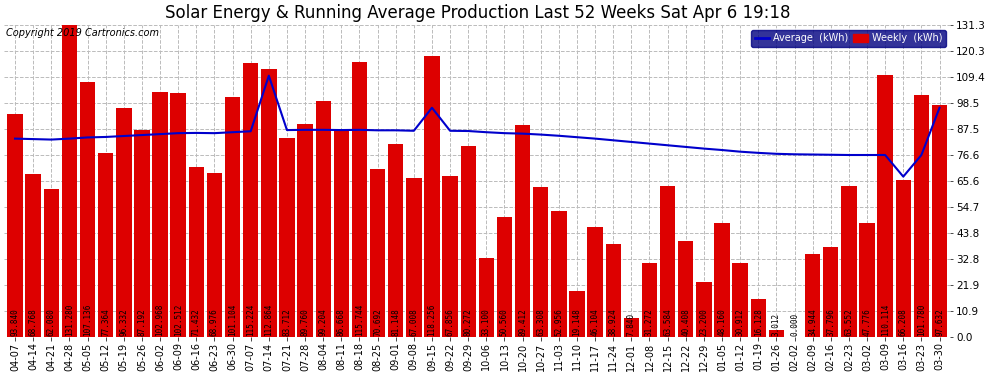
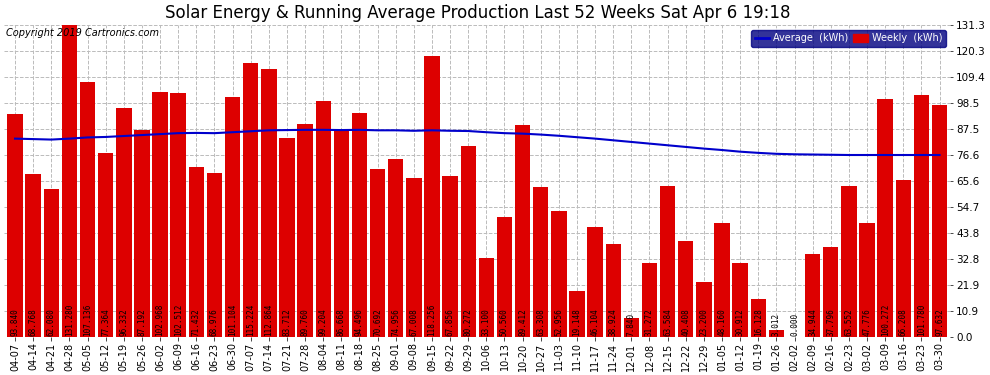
Average (kWh)/07-14: 110.0 -> 87.0
Weekly (kWh)/08-18: 115.744 -> 94.496
Weekly (kWh)/09-01: 81.148 -> 74.956
Average (kWh)/09-15: 96.5 -> 87.0
Weekly (kWh)/03-09: 110.114 -> 100.272
Average (kWh)/03-16: 67.5 -> 76.6
Average (kWh)/03-30: 96.5 -> 76.6
